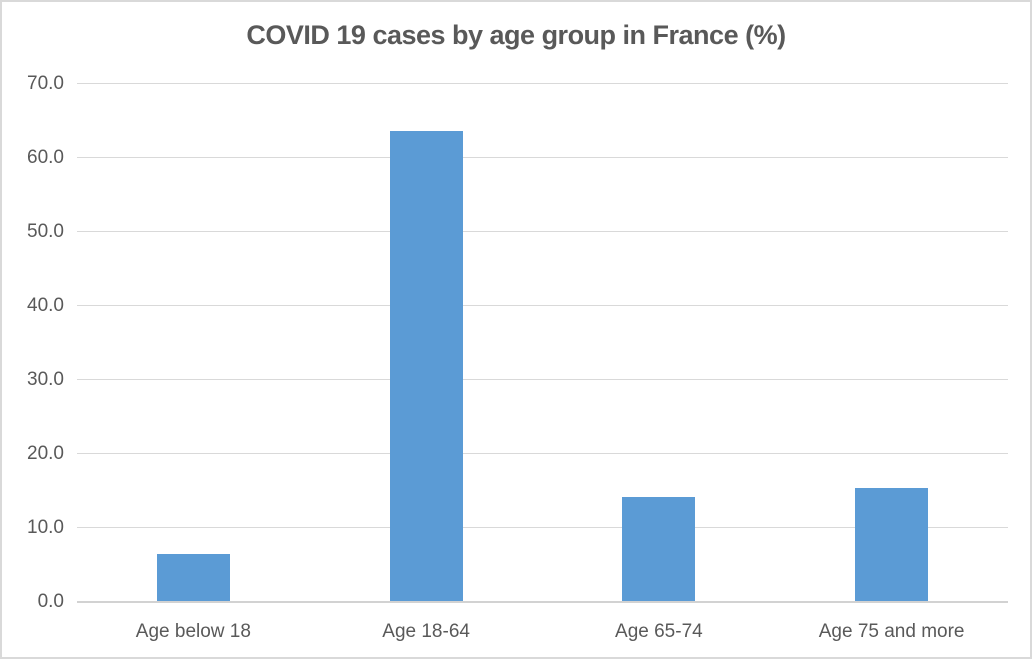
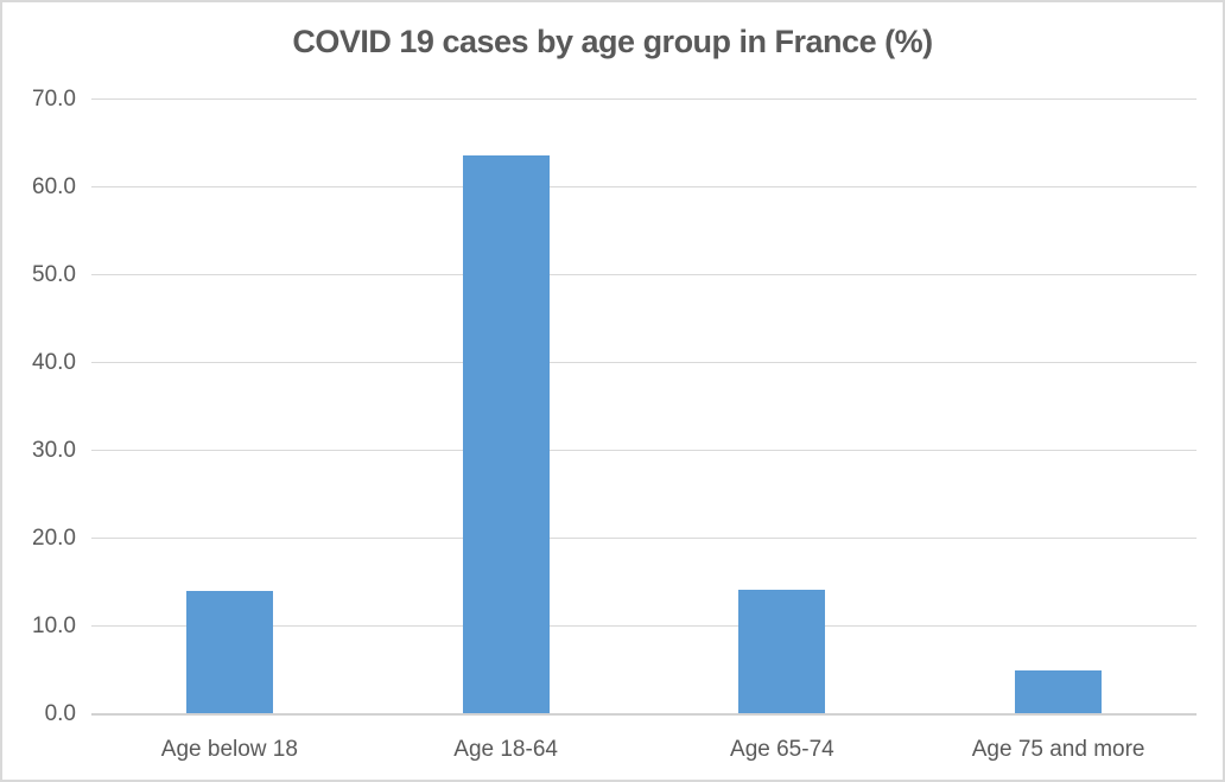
Age below 18: 6 -> 14
Age 75 and more: 15 -> 5
